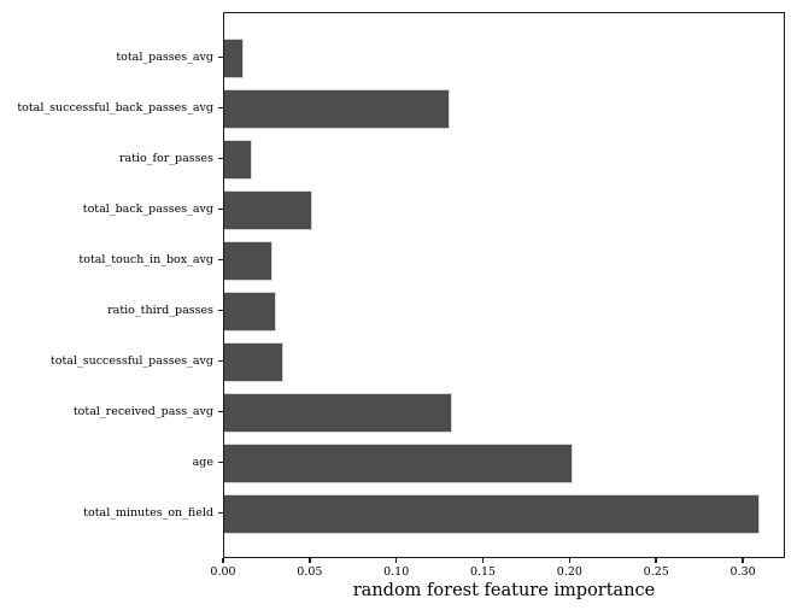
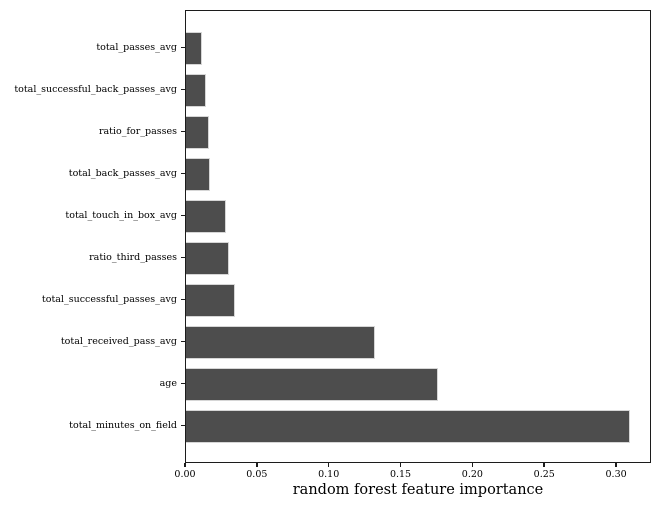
total_successful_back_passes_avg: 0.131 -> 0.014
total_back_passes_avg: 0.051 -> 0.017
age: 0.202 -> 0.176
